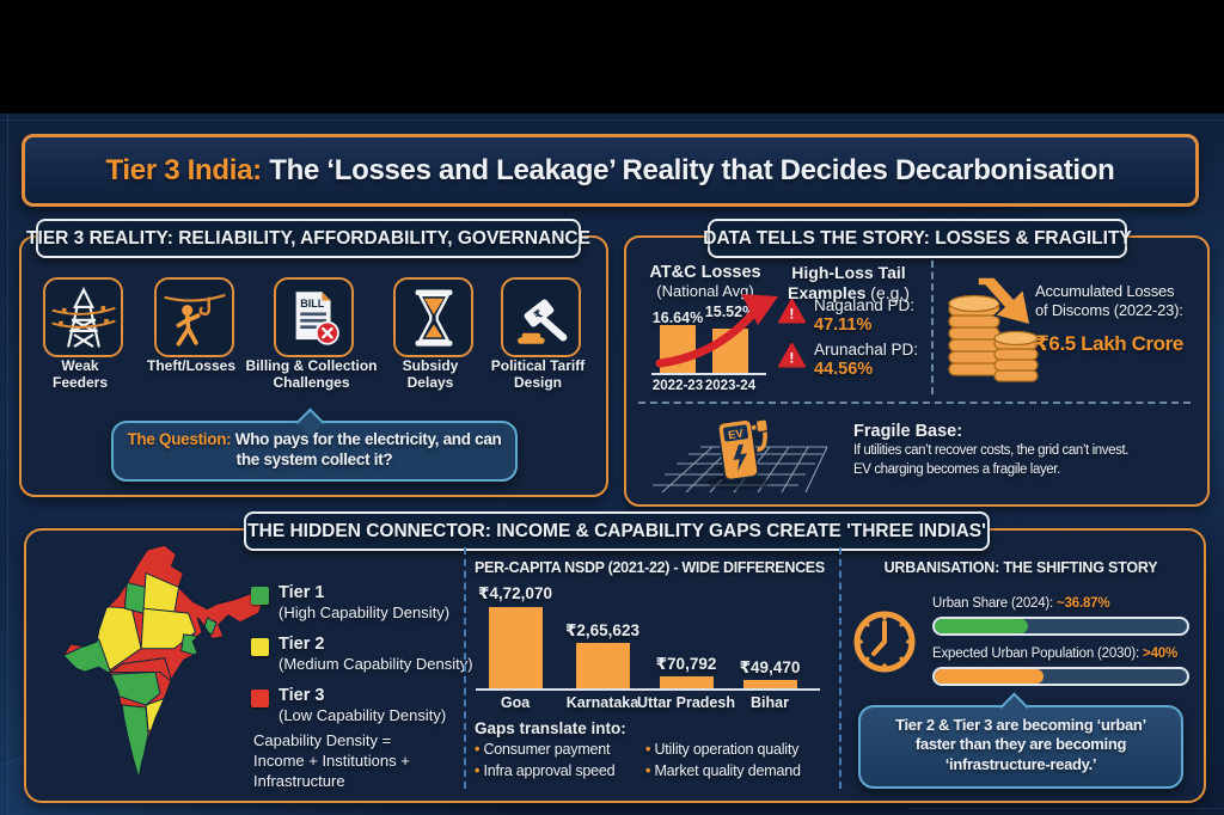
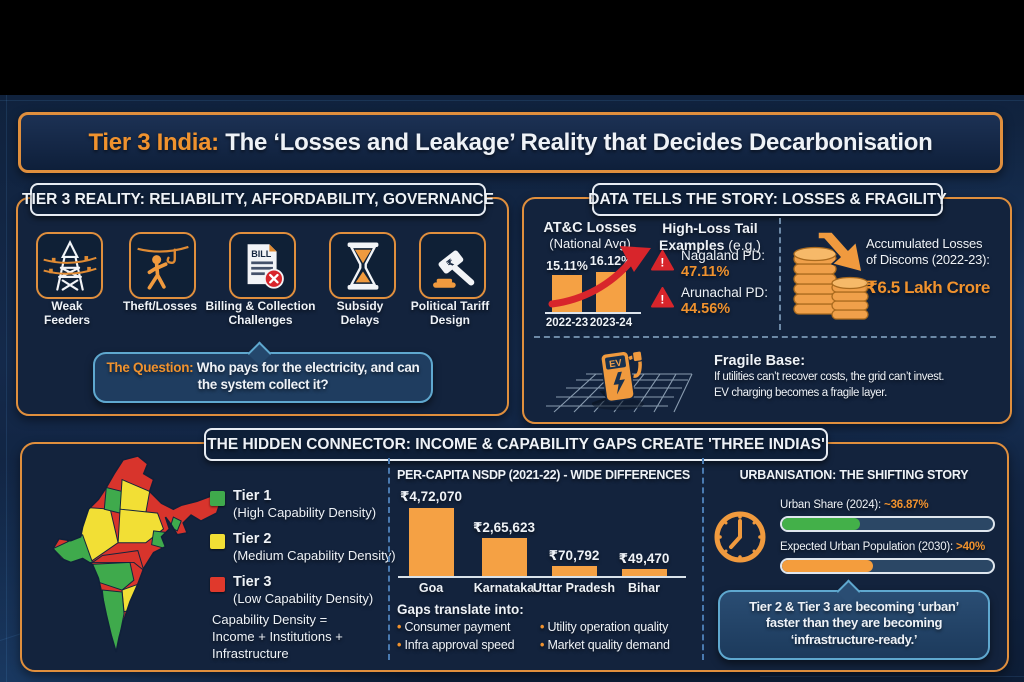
AT&C Losses (National Avg)/2022-23: 16.64% -> 15.11%
AT&C Losses (National Avg)/2023-24: 15.52% -> 16.12%
